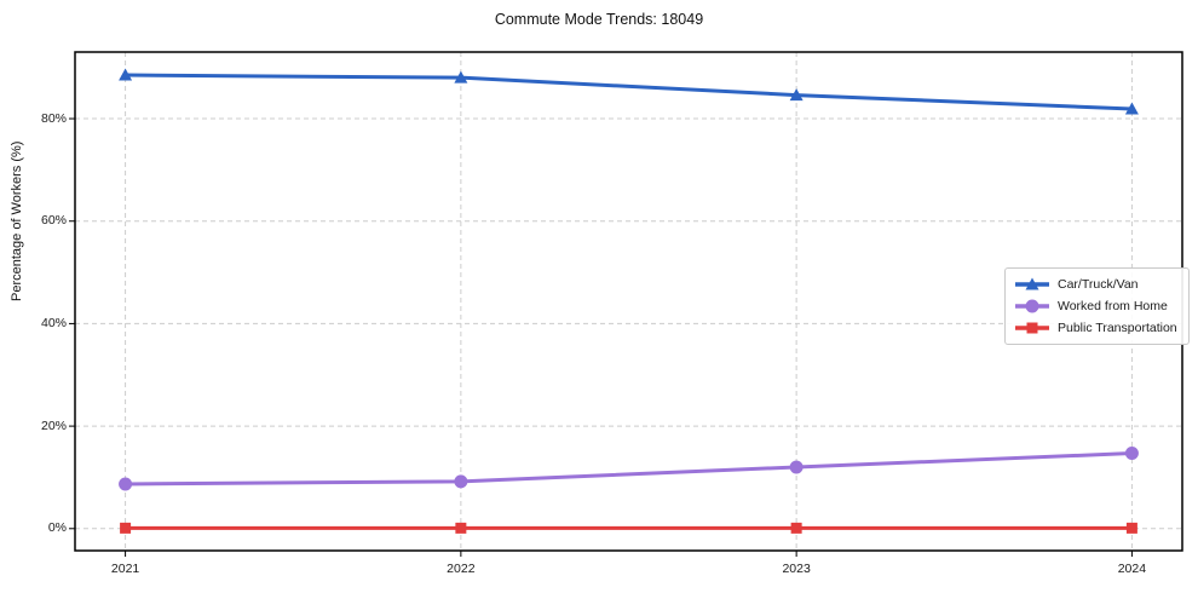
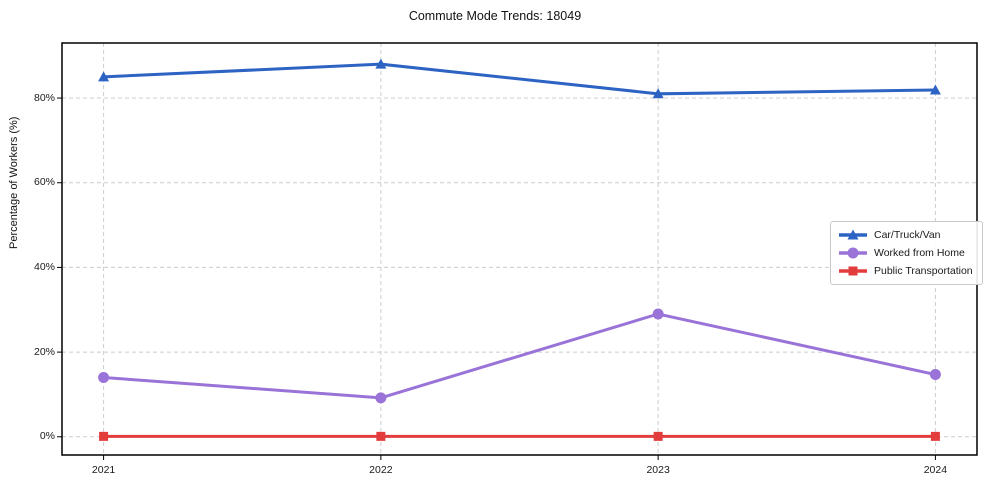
Car/Truck/Van/2021: 88% -> 85%
Worked from Home/2021: 9% -> 14%
Car/Truck/Van/2023: 85% -> 81%
Worked from Home/2023: 12% -> 29%
